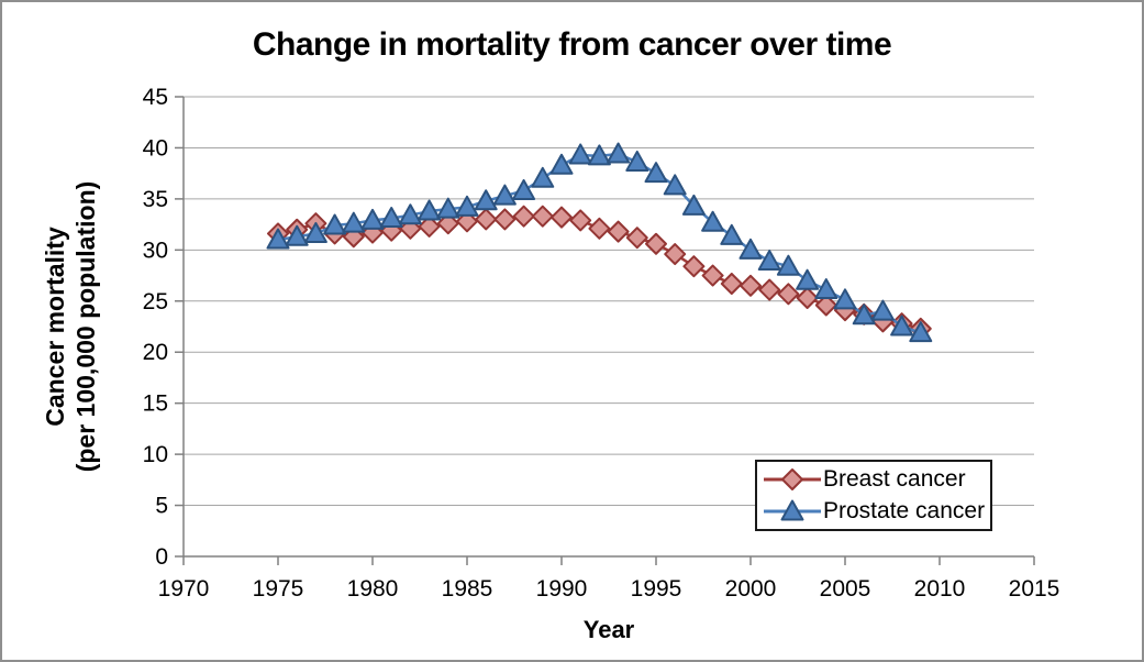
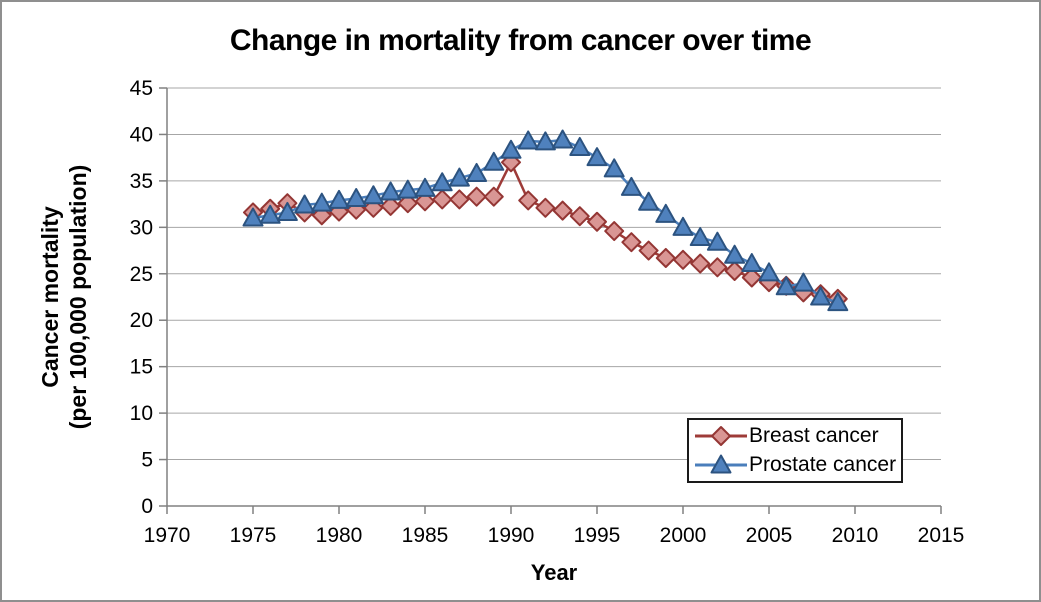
Breast cancer/1990: 33 -> 37
